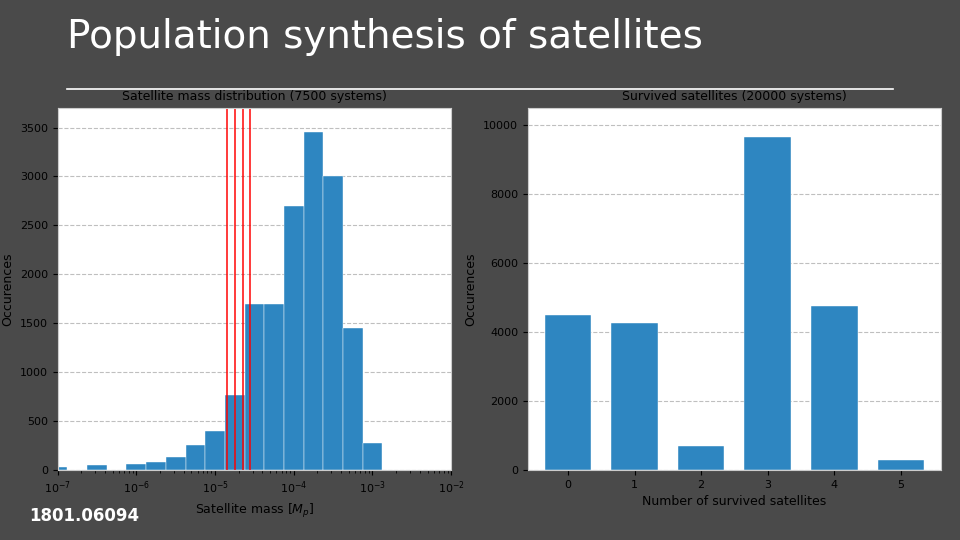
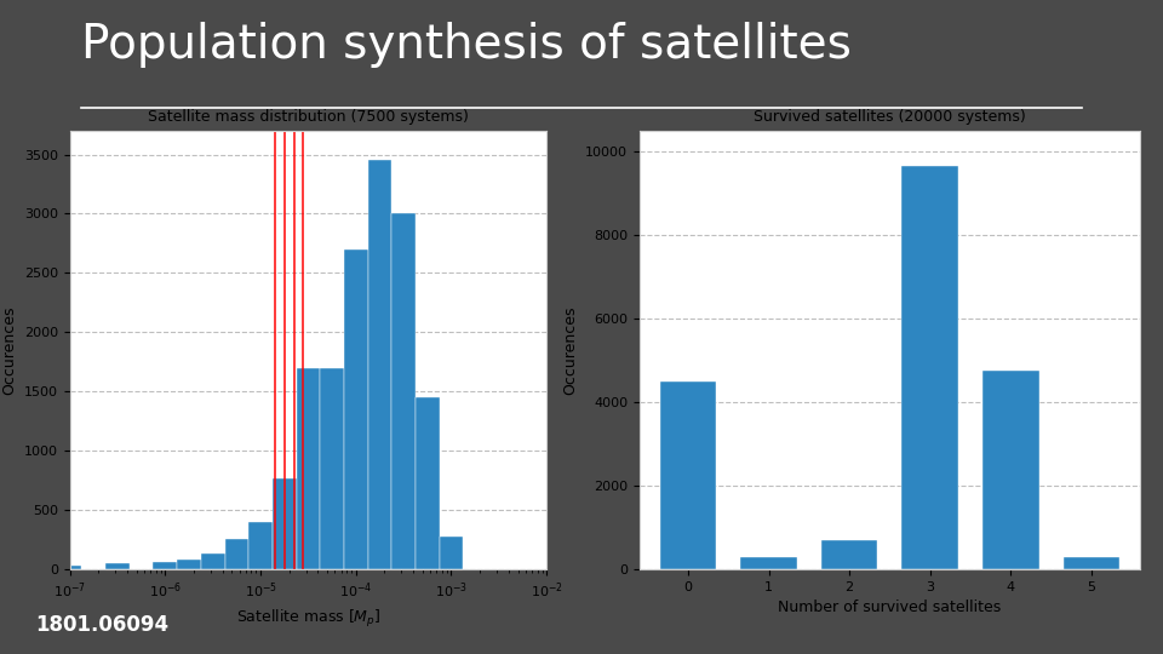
Survived satellites (20000 systems)/1: 4250 -> 280
